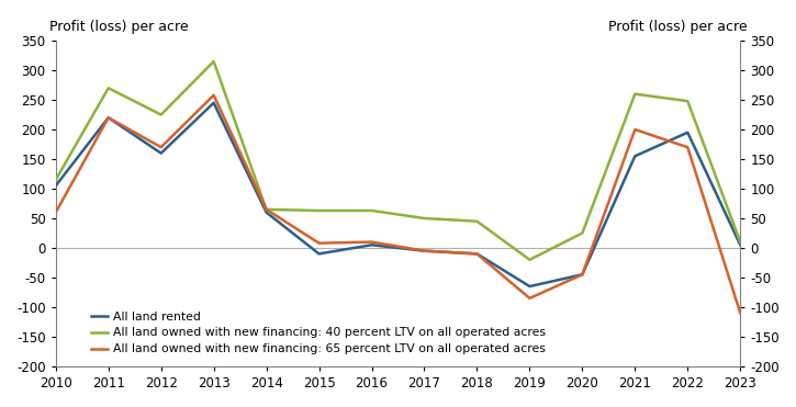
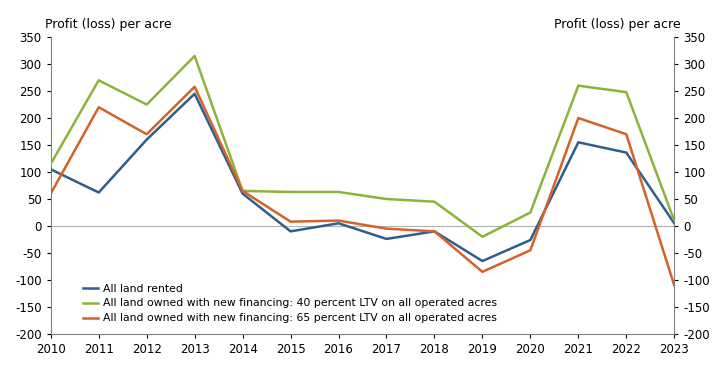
All land rented/2011: 220 -> 62
All land rented/2017: -5 -> -24
All land rented/2020: -45 -> -26
All land rented/2022: 195 -> 136
